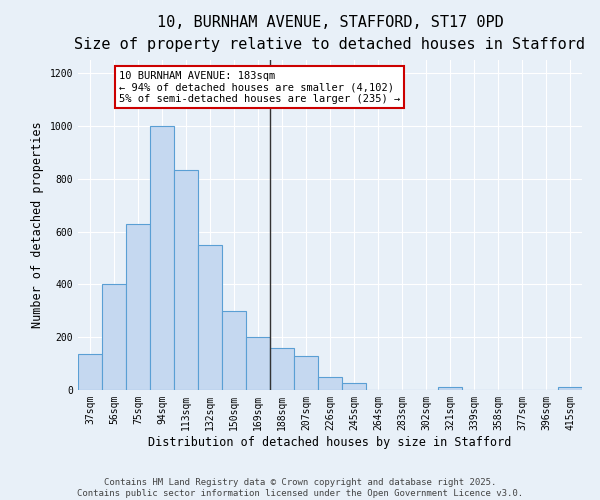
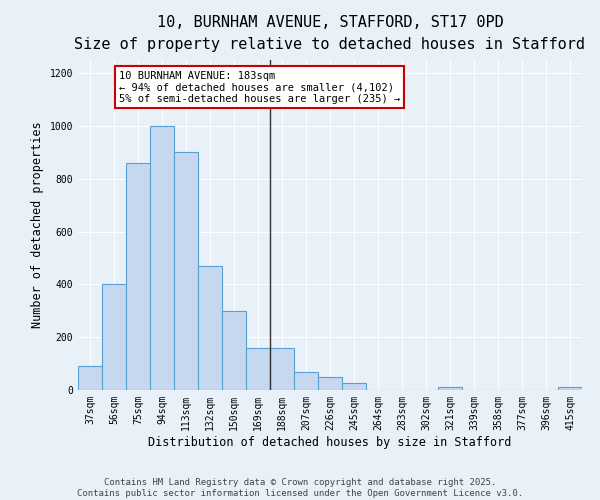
37sqm: 135 -> 90
75sqm: 630 -> 860
113sqm: 835 -> 900
132sqm: 550 -> 470
169sqm: 200 -> 160
207sqm: 130 -> 70
